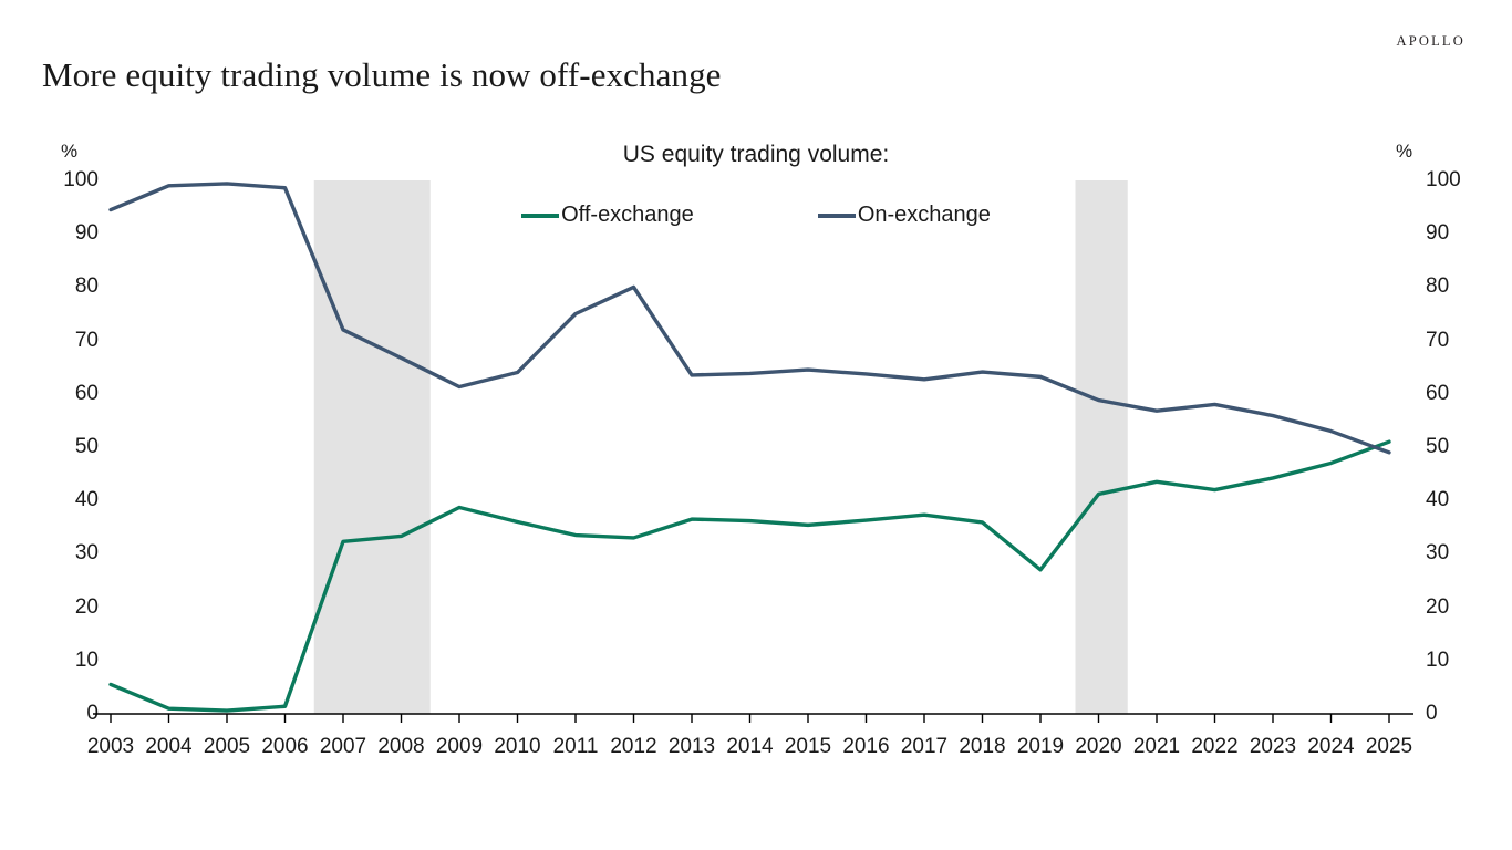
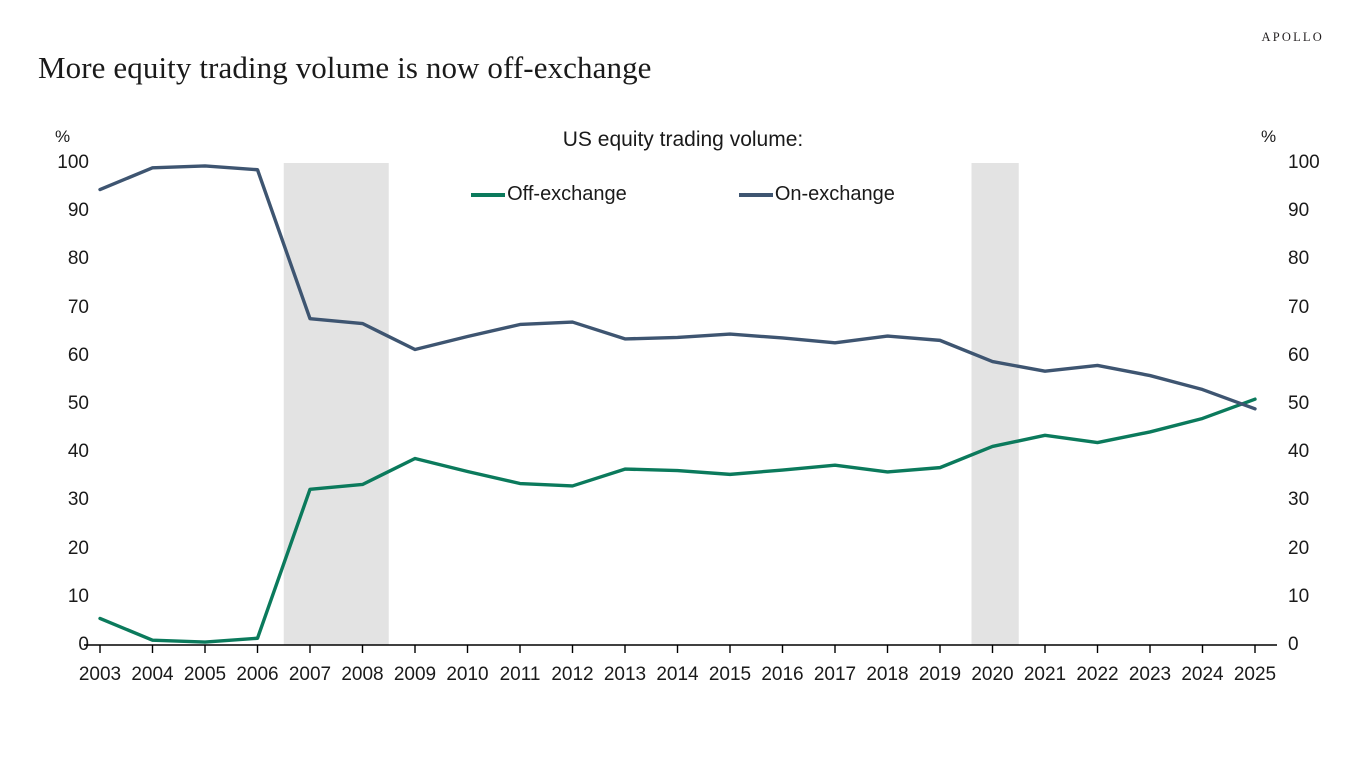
On-exchange/2007: 72 -> 68
On-exchange/2011: 75 -> 66
On-exchange/2012: 80 -> 67
Off-exchange/2019: 27 -> 37
